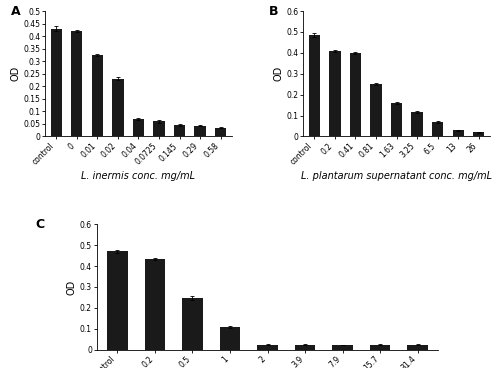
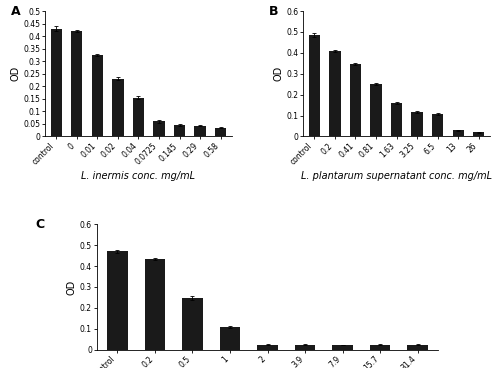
0.04: 0.070 -> 0.155
0.41: 0.400 -> 0.348
6.5: 0.070 -> 0.108
